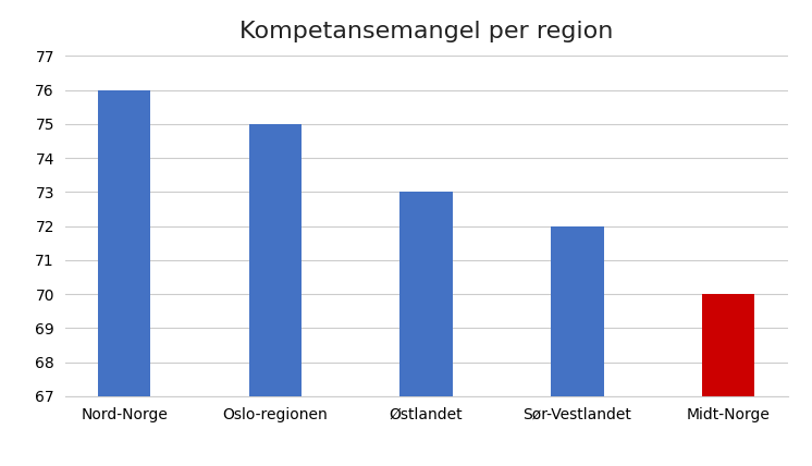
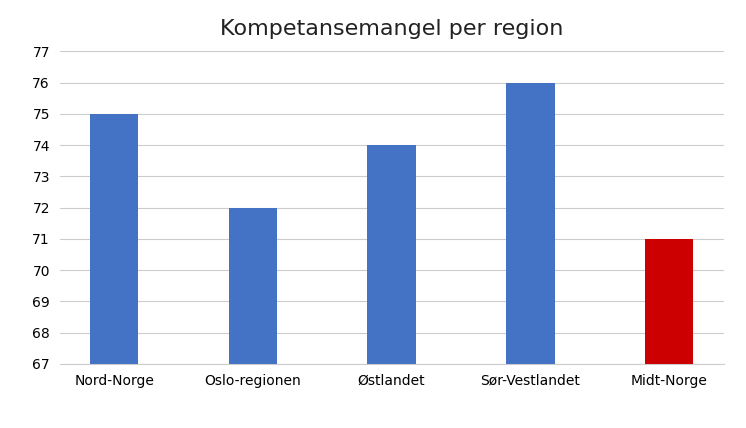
Nord-Norge: 76 -> 75
Oslo-regionen: 75 -> 72
Østlandet: 73 -> 74
Sør-Vestlandet: 72 -> 76
Midt-Norge: 70 -> 71
